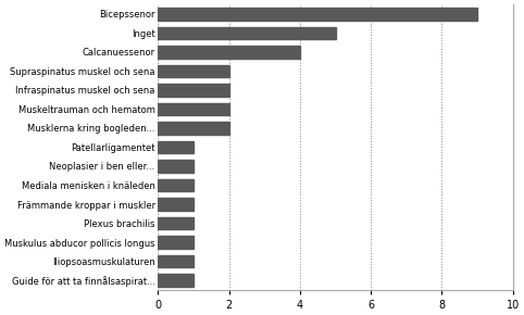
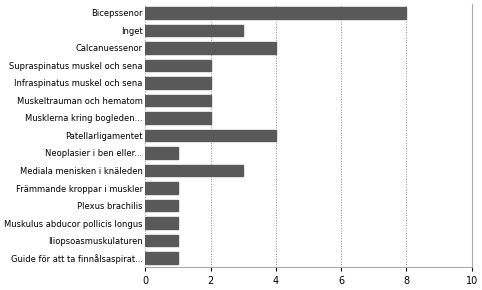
Bicepssenor: 9 -> 8
Inget: 5 -> 3
Patellarligamentet: 1 -> 4
Mediala menisken i knäleden: 1 -> 3
